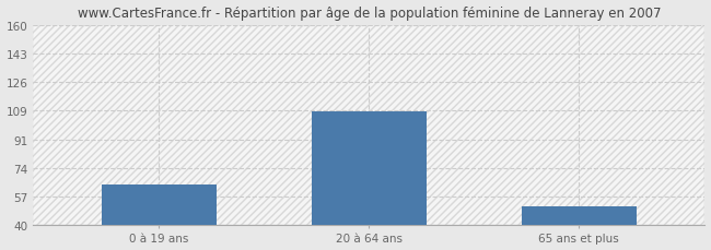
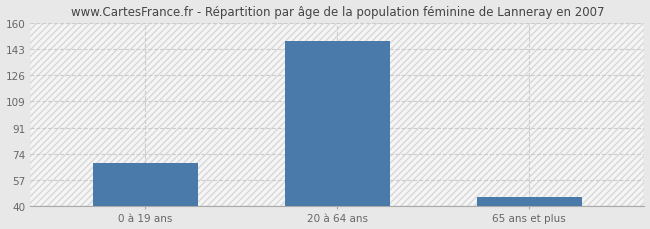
0 à 19 ans: 64 -> 68
20 à 64 ans: 108 -> 148
65 ans et plus: 51 -> 46
